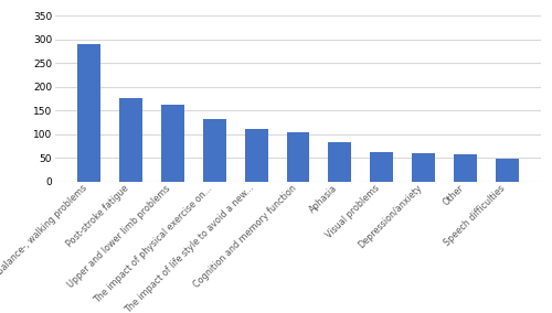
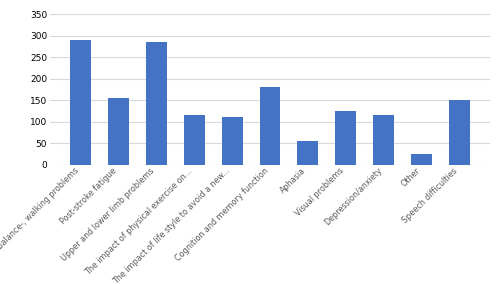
Post-stroke fatigue: 175 -> 155
Upper and lower limb problems: 163 -> 285
The impact of physical exercise on...: 132 -> 115
Cognition and memory function: 104 -> 180
Aphasia: 84 -> 55
Visual problems: 62 -> 125
Depression/anxiety: 60 -> 115
Other: 57 -> 25
Speech difficulties: 48 -> 150
